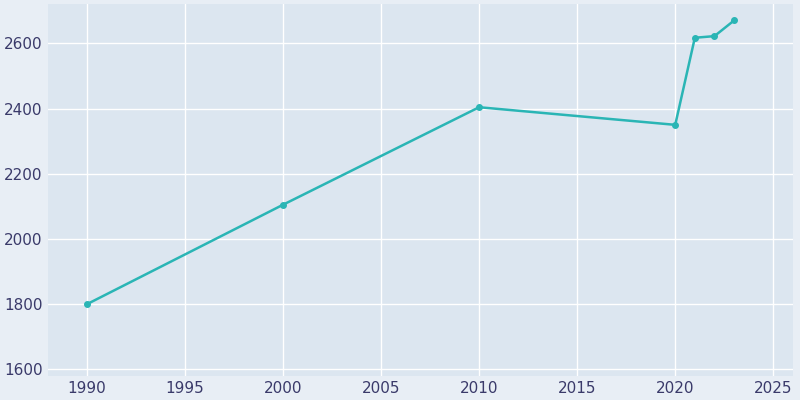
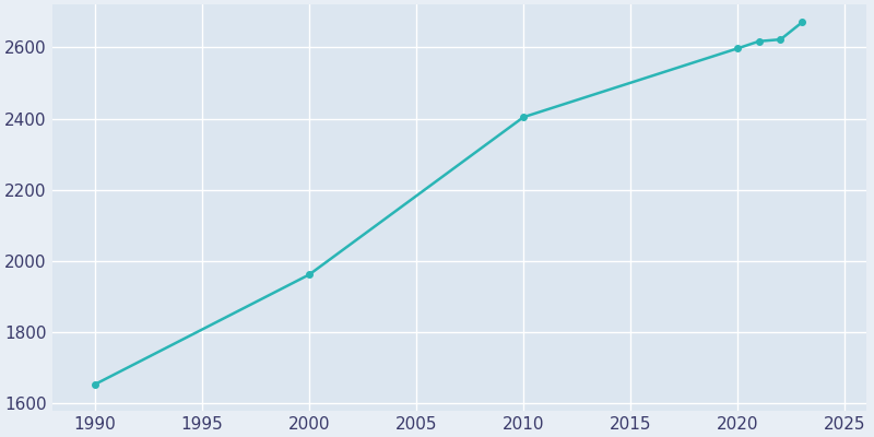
1990: 1800 -> 1654
2000: 2105 -> 1962
2020: 2350 -> 2597
